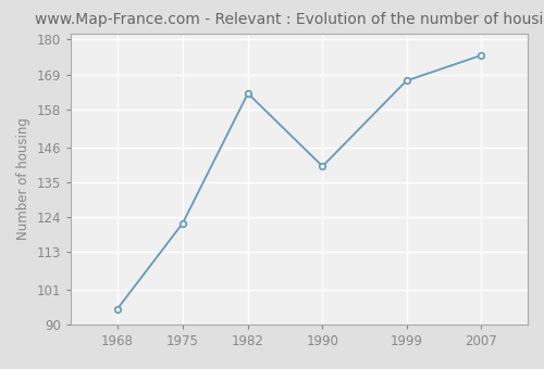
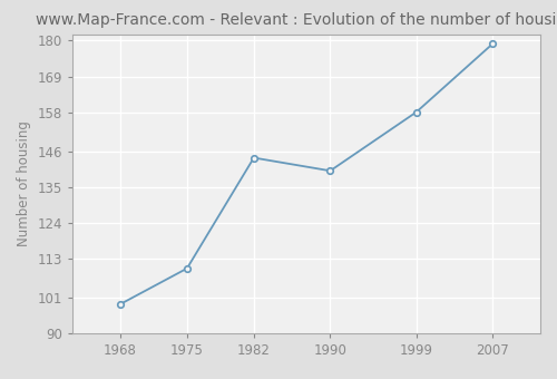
1968: 95 -> 99
1975: 122 -> 110
1982: 163 -> 144
1999: 167 -> 158
2007: 175 -> 179
